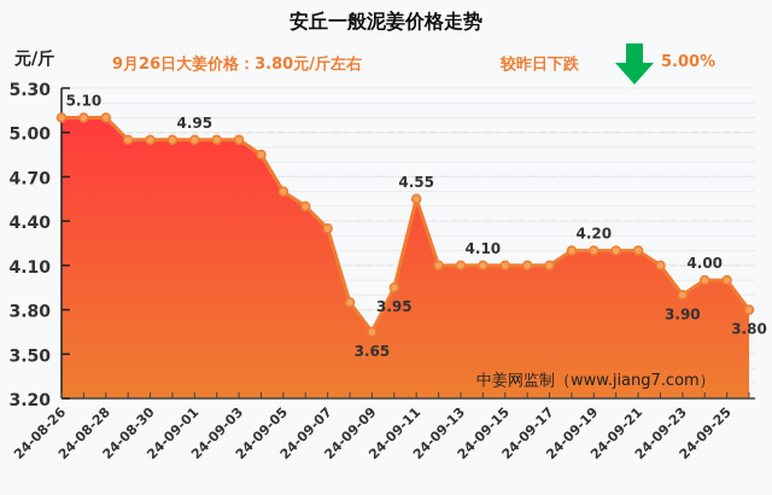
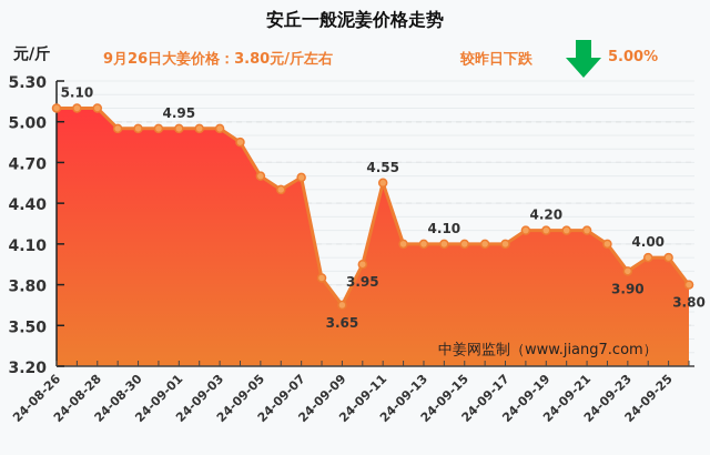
24-09-07: 4.35 -> 4.59
